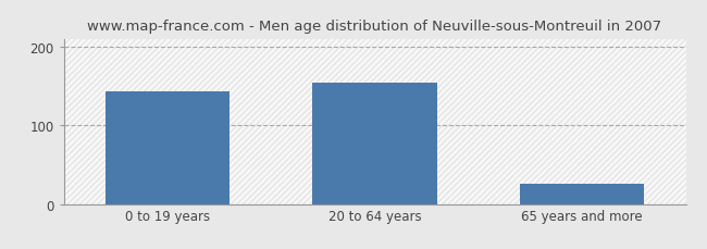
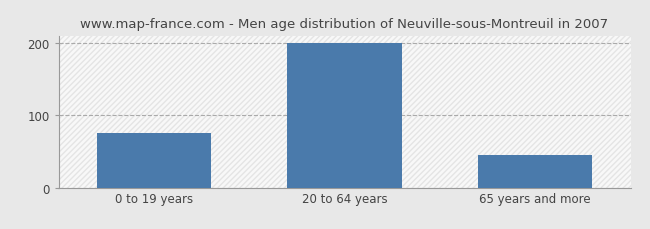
0 to 19 years: 144 -> 75
20 to 64 years: 154 -> 200
65 years and more: 26 -> 45
